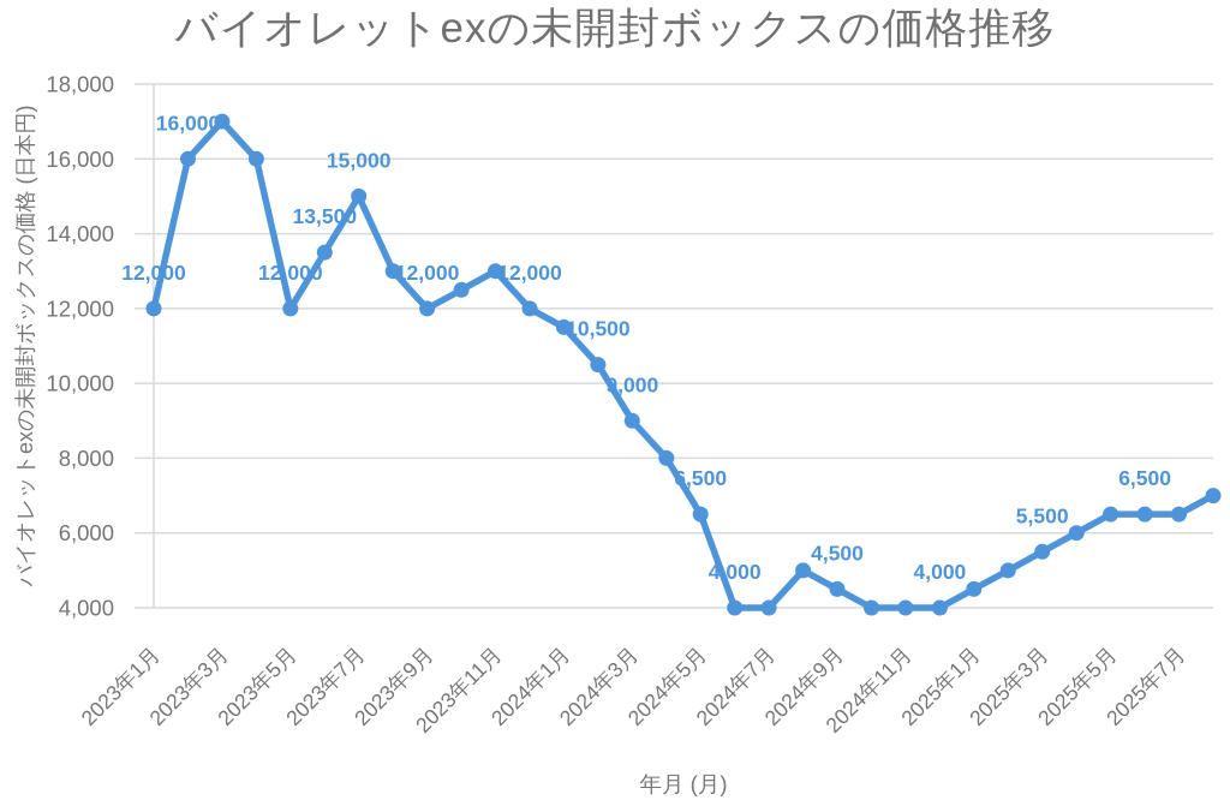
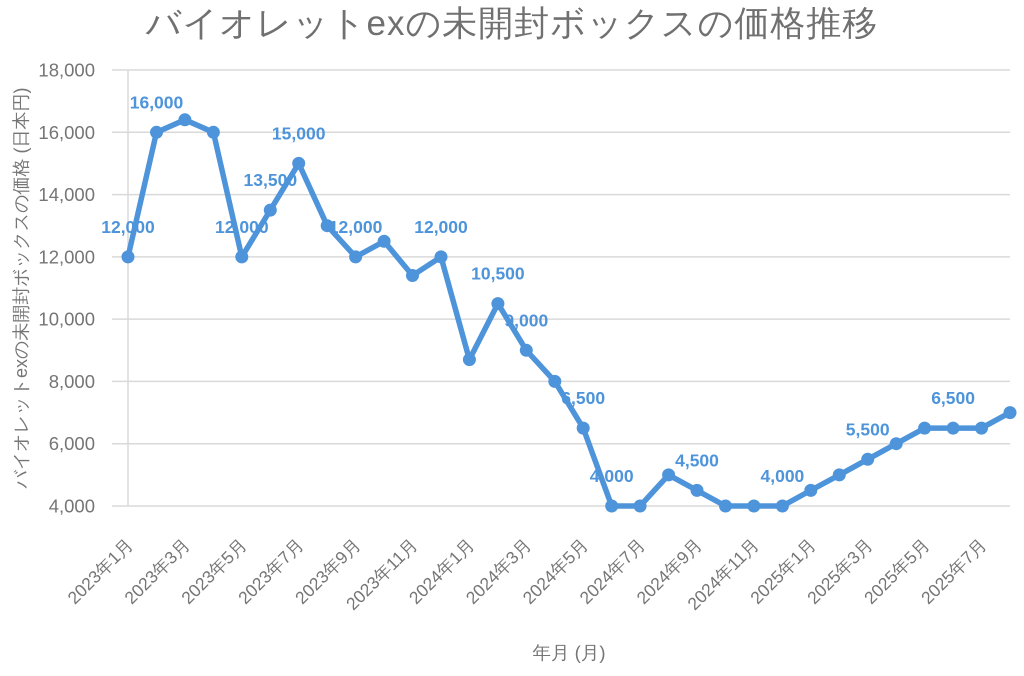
2023年3月: 17000 -> 16400
2023年11月: 13000 -> 11400
2024年1月: 11500 -> 8700
